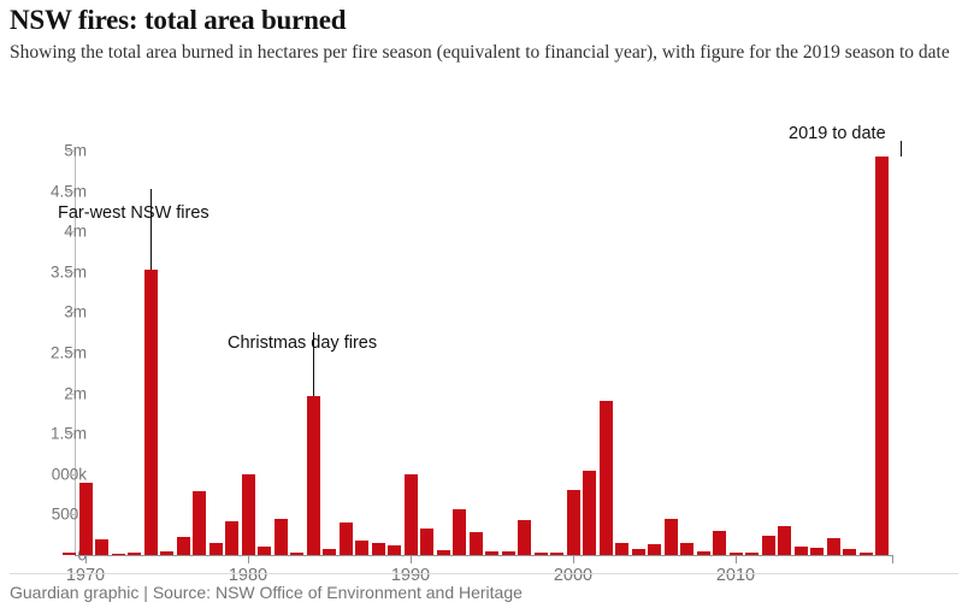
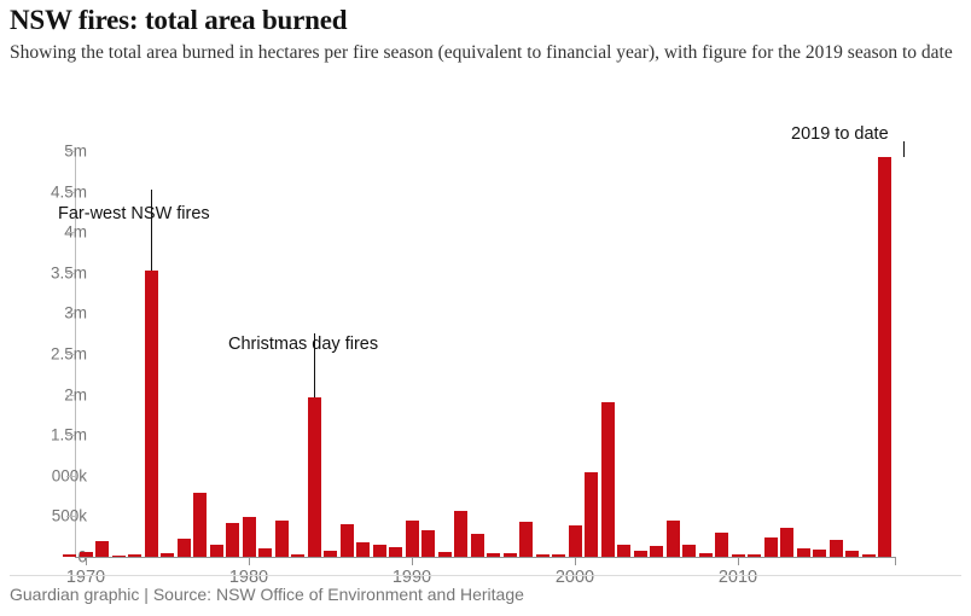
1970: 0,9m -> 0,1m
1980: 1,0m -> 0,5m
1990: 1,0m -> 0,4m
2000: 0,8m -> 0,4m
